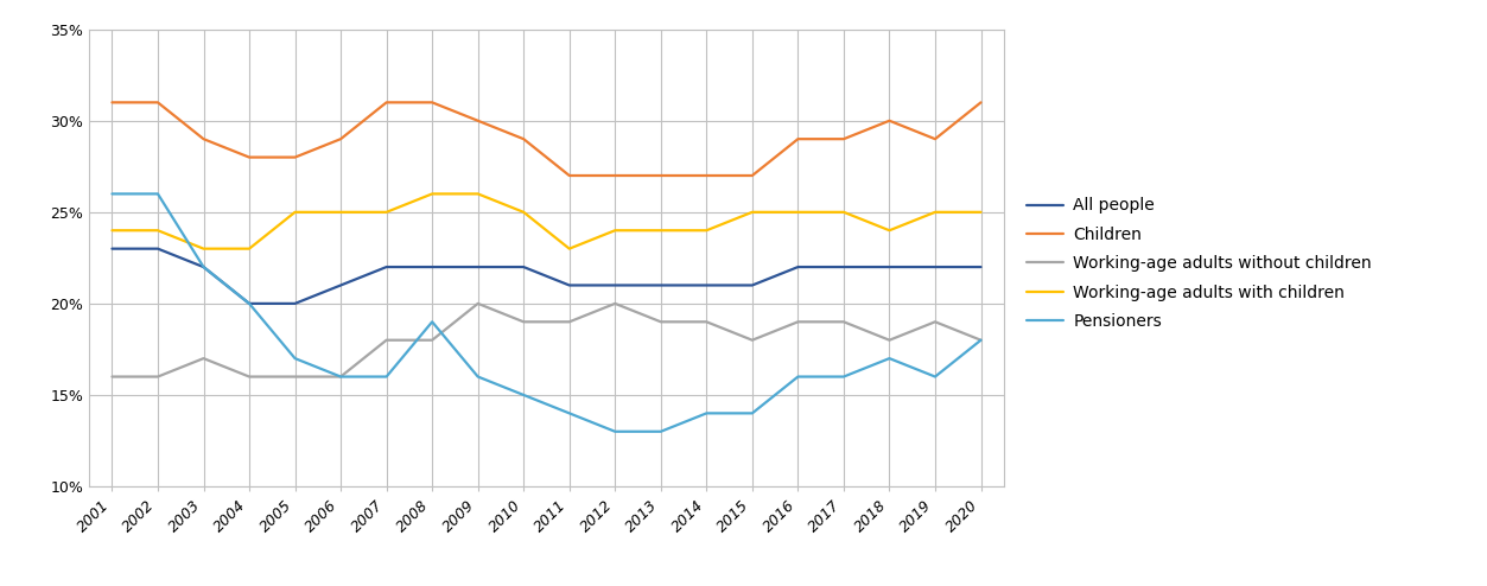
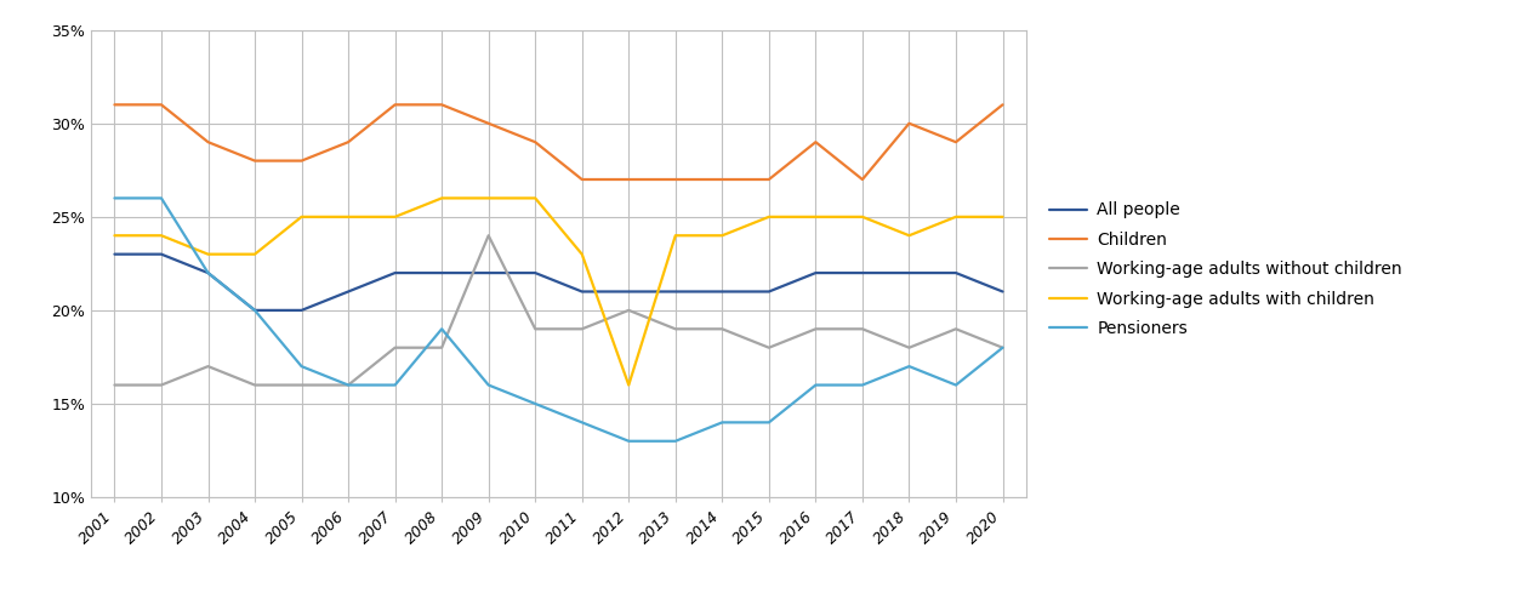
Working-age adults without children/2009: 20% -> 24%
Working-age adults with children/2010: 25% -> 26%
Working-age adults with children/2012: 24% -> 16%
Children/2017: 29% -> 27%
All people/2020: 22% -> 21%
